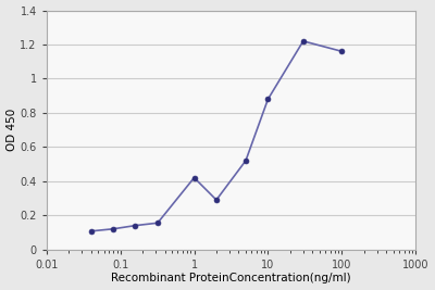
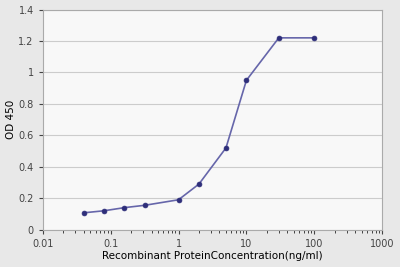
1: 0.42 -> 0.19
10: 0.88 -> 0.95
100: 1.16 -> 1.22
